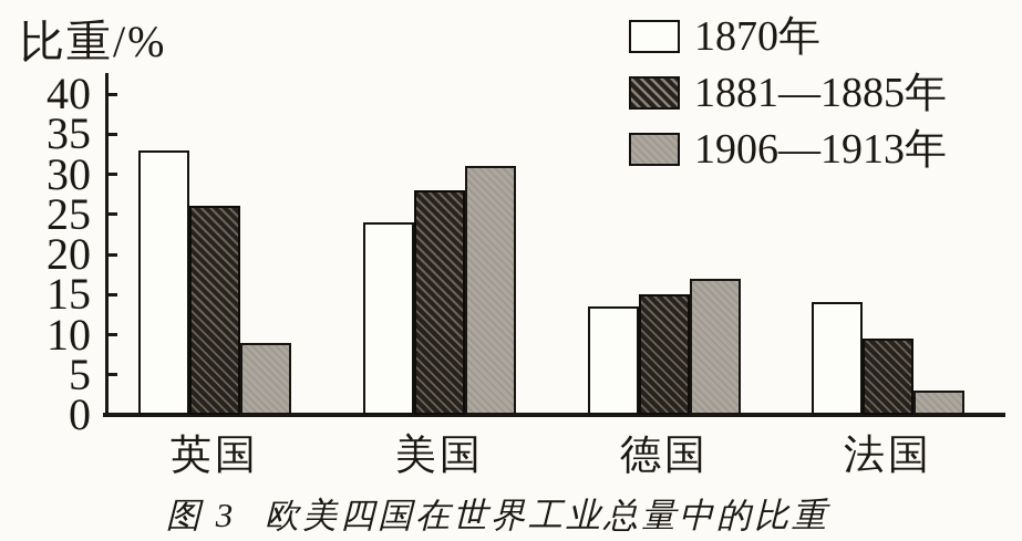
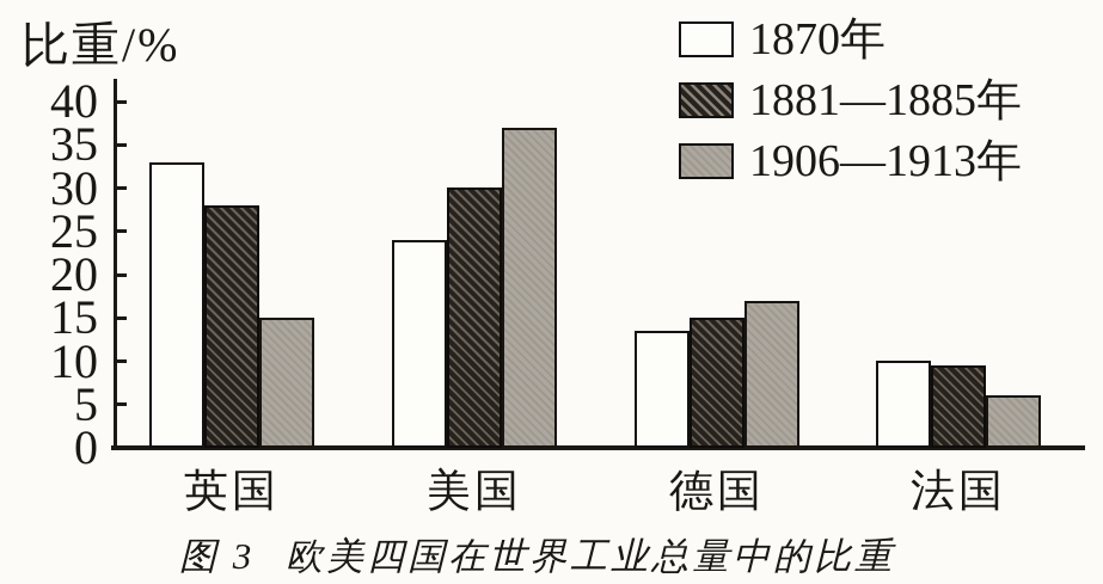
1881—1885年/英国: 26 -> 28
1906—1913年/英国: 9 -> 15
1881—1885年/美国: 28 -> 30
1906—1913年/美国: 31 -> 37
1870年/法国: 14 -> 10
1906—1913年/法国: 3 -> 6
